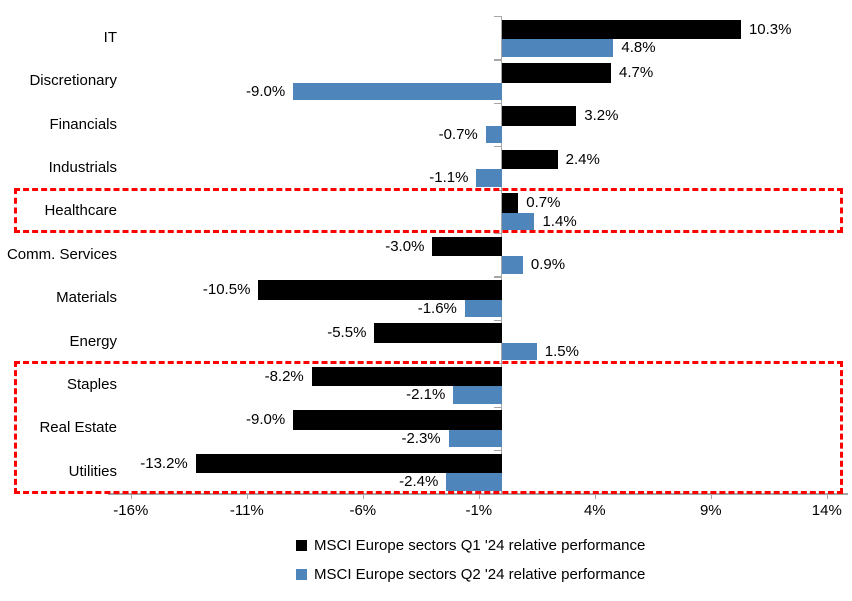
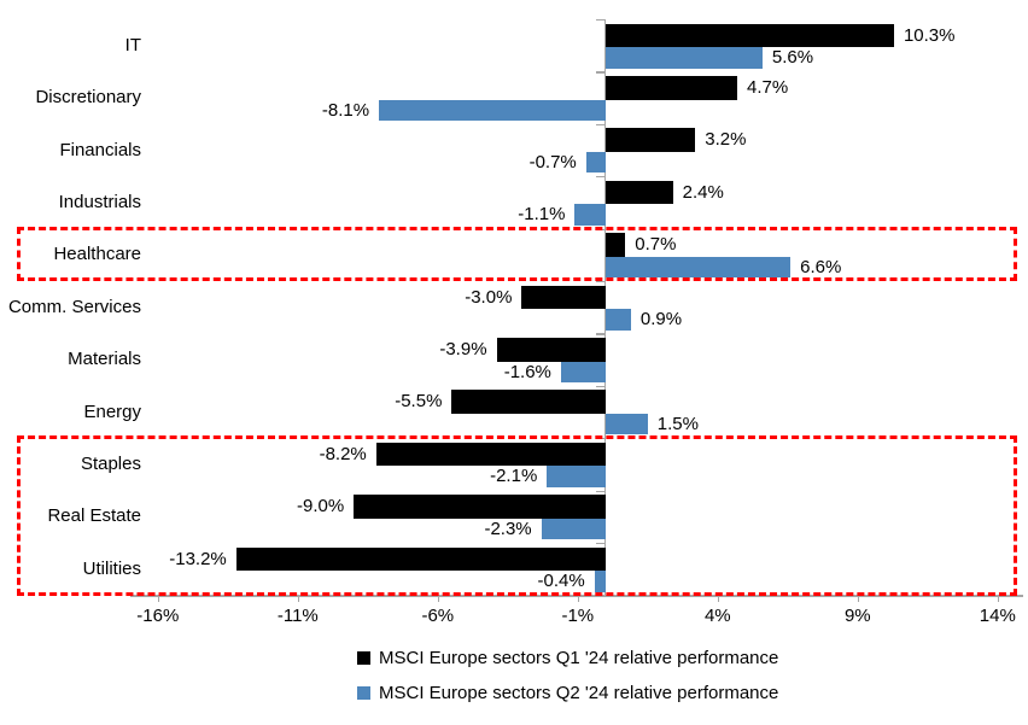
MSCI Europe sectors Q2 '24 relative performance/IT: 4.8% -> 5.6%
MSCI Europe sectors Q2 '24 relative performance/Discretionary: -9.0% -> -8.1%
MSCI Europe sectors Q2 '24 relative performance/Healthcare: 1.4% -> 6.6%
MSCI Europe sectors Q1 '24 relative performance/Materials: -10.5% -> -3.9%
MSCI Europe sectors Q2 '24 relative performance/Utilities: -2.4% -> -0.4%
